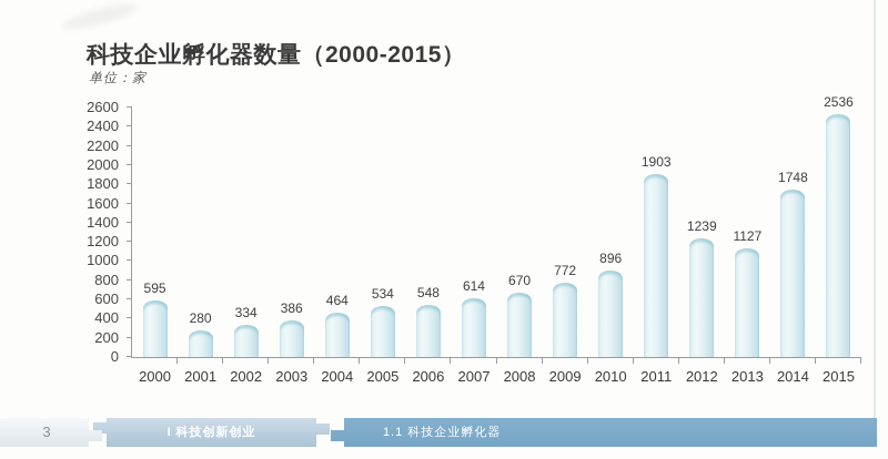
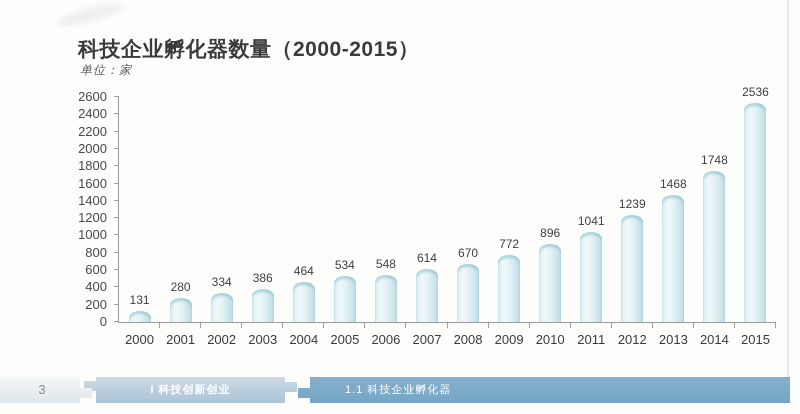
2000: 595 -> 131
2011: 1903 -> 1041
2013: 1127 -> 1468
